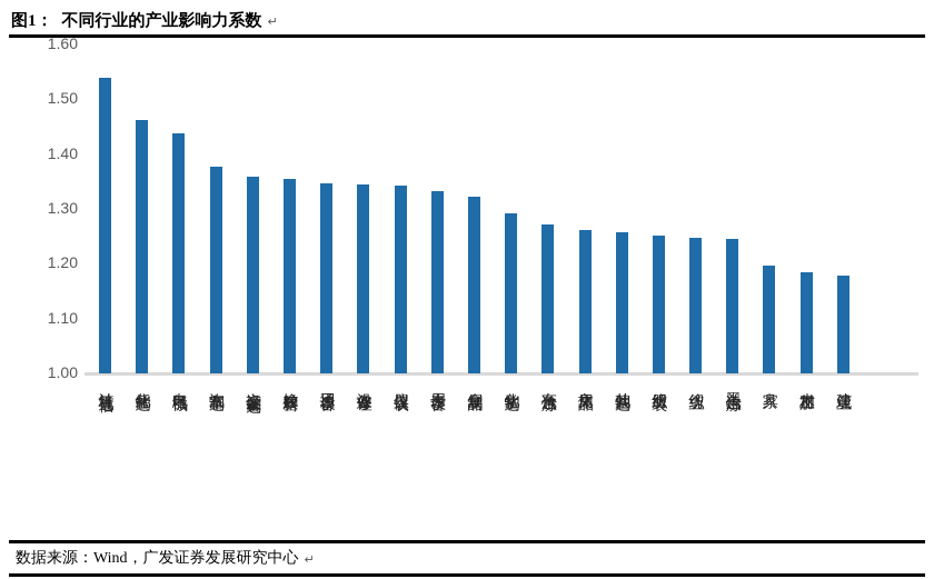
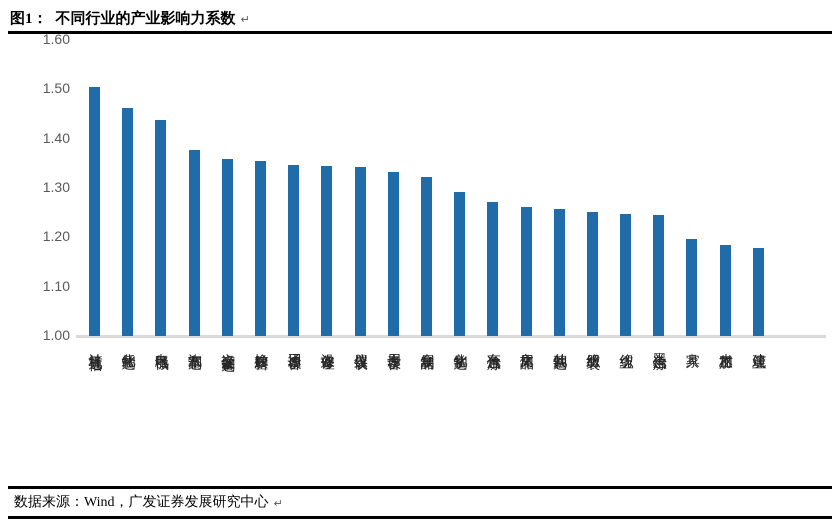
计算机通信: 1.54 -> 1.50
